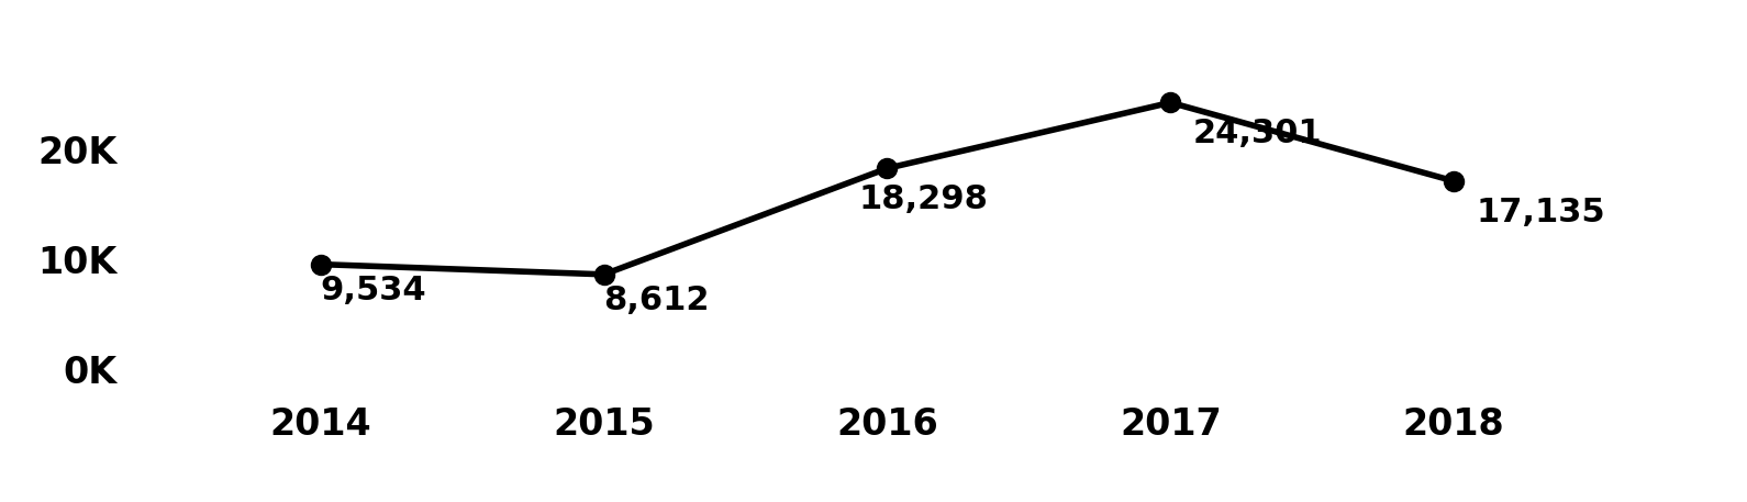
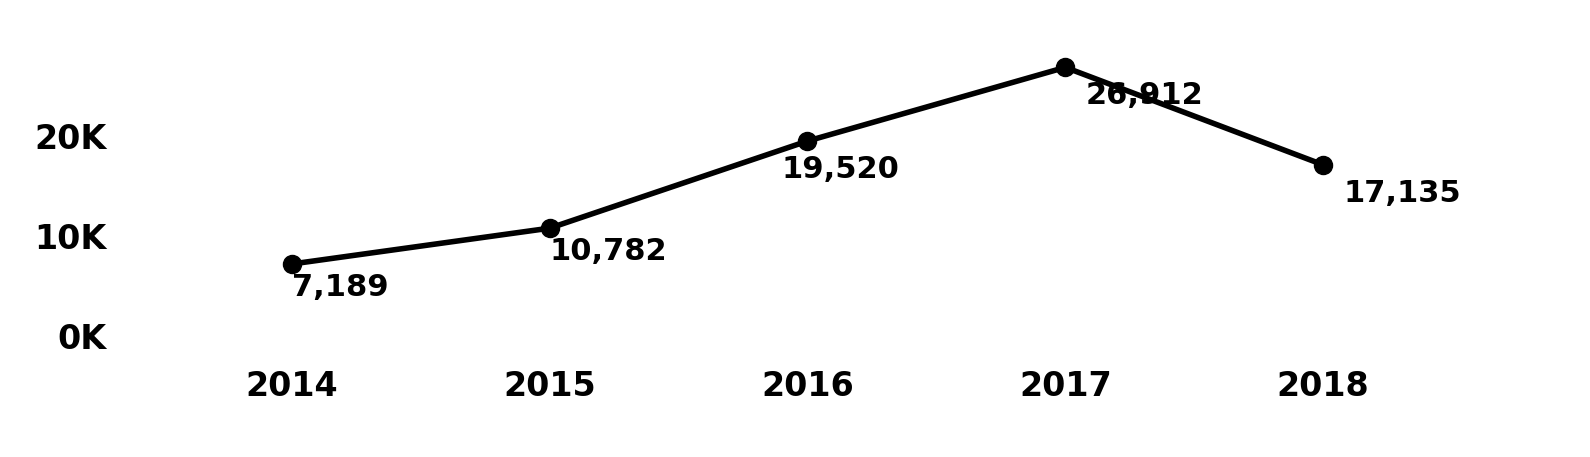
2014: 9,534 -> 7,189
2015: 8,612 -> 10,782
2016: 18,298 -> 19,520
2017: 24,301 -> 26,912
